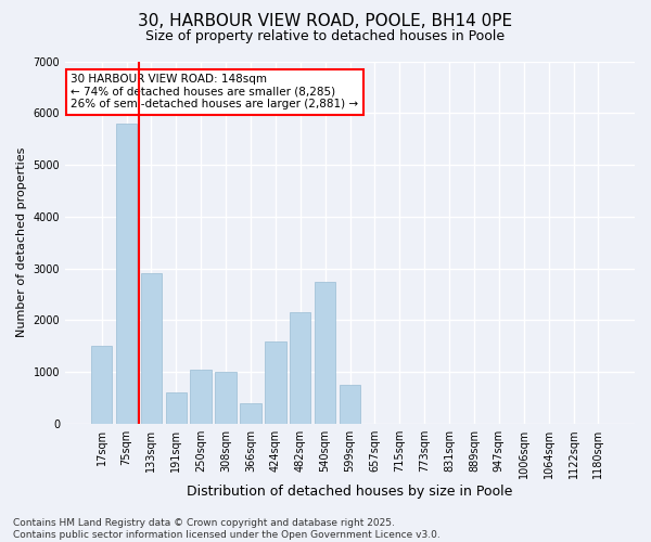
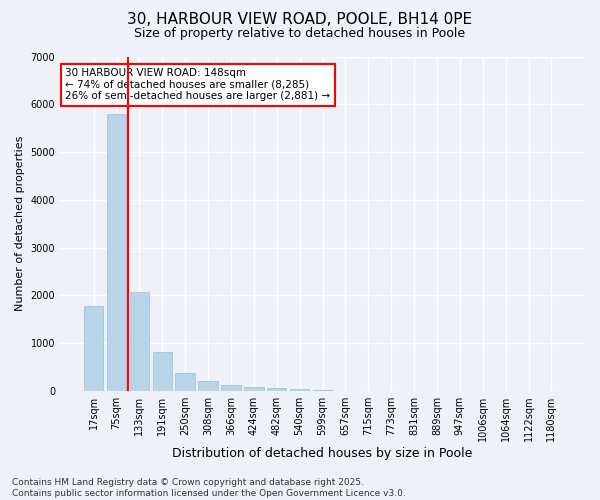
17sqm: 1500 -> 1780
133sqm: 2900 -> 2080
191sqm: 600 -> 820
250sqm: 1050 -> 370
308sqm: 1000 -> 220
366sqm: 400 -> 120
424sqm: 1600 -> 90
482sqm: 2150 -> 60
540sqm: 2750 -> 40
599sqm: 750 -> 20
